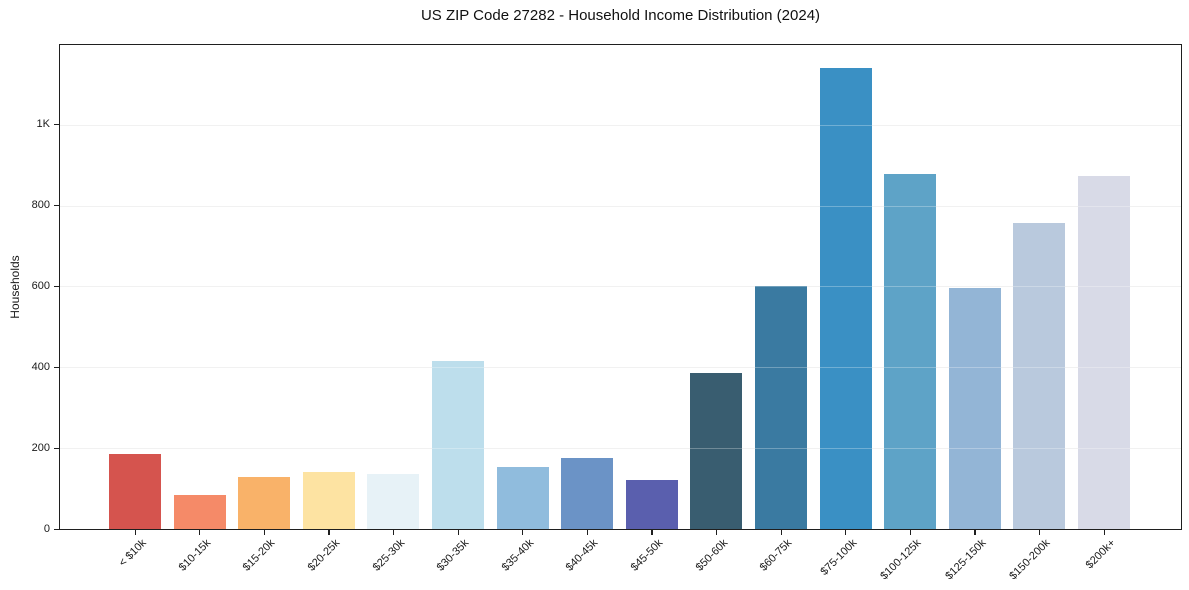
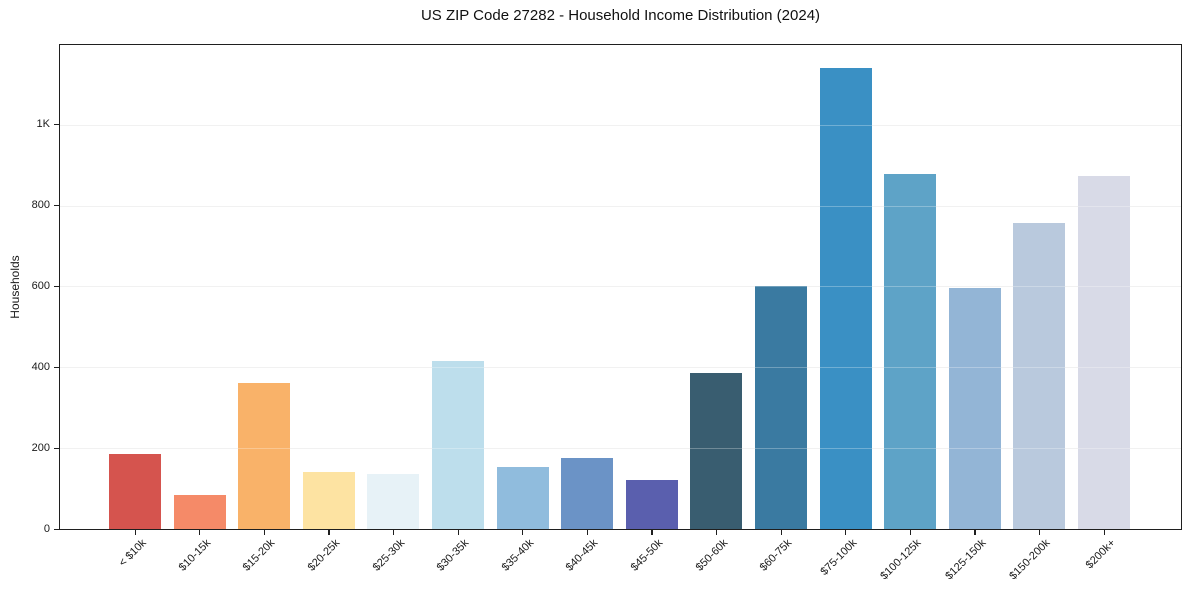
$15-20k: 130 -> 360
